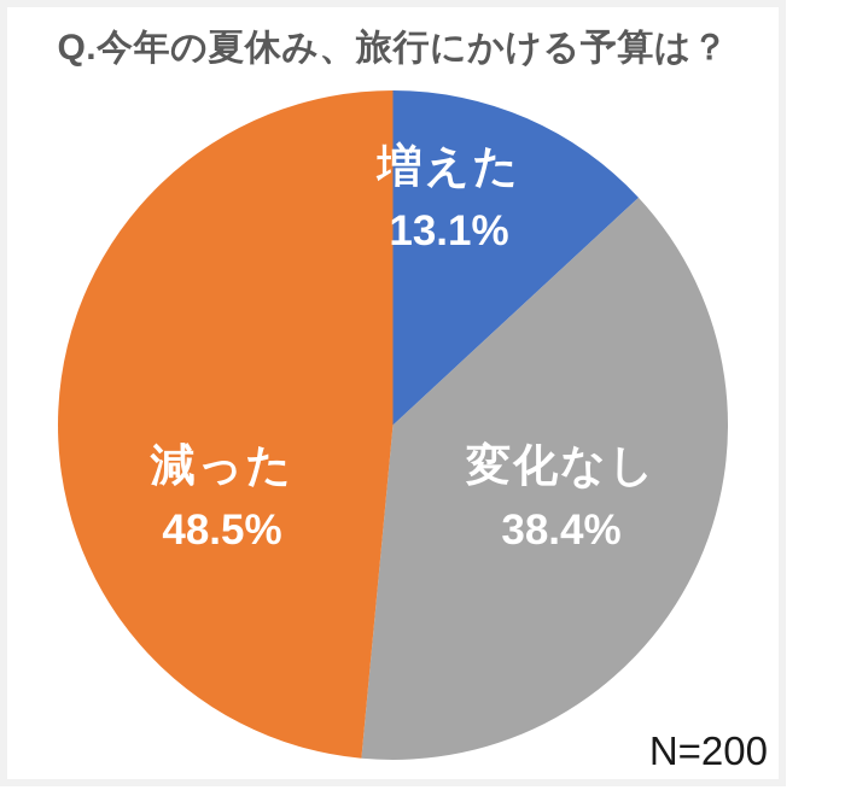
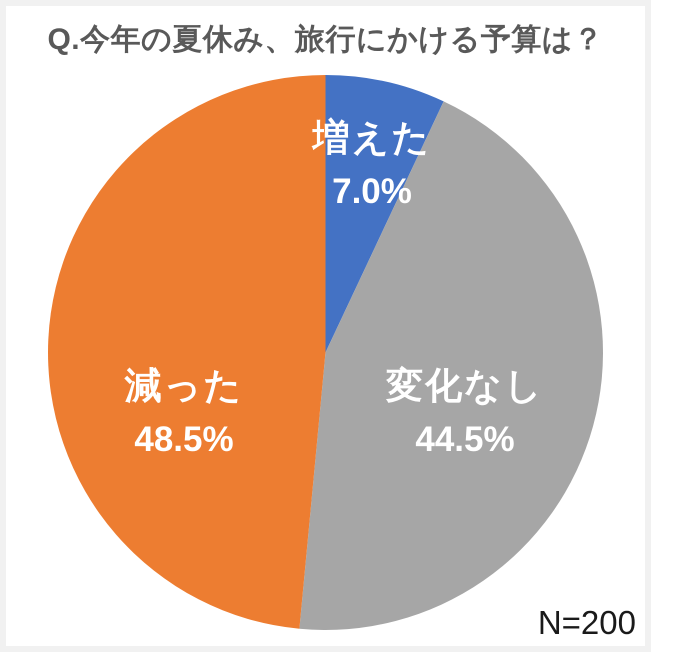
増えた: 13.1% -> 7.0%
変化なし: 38.4% -> 44.5%
